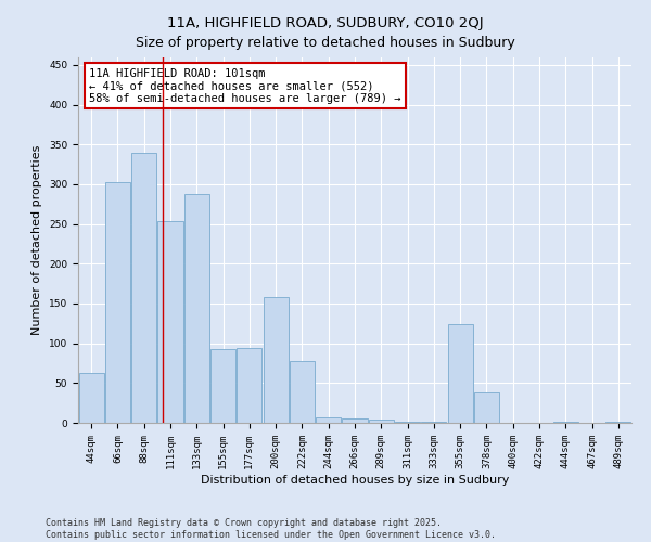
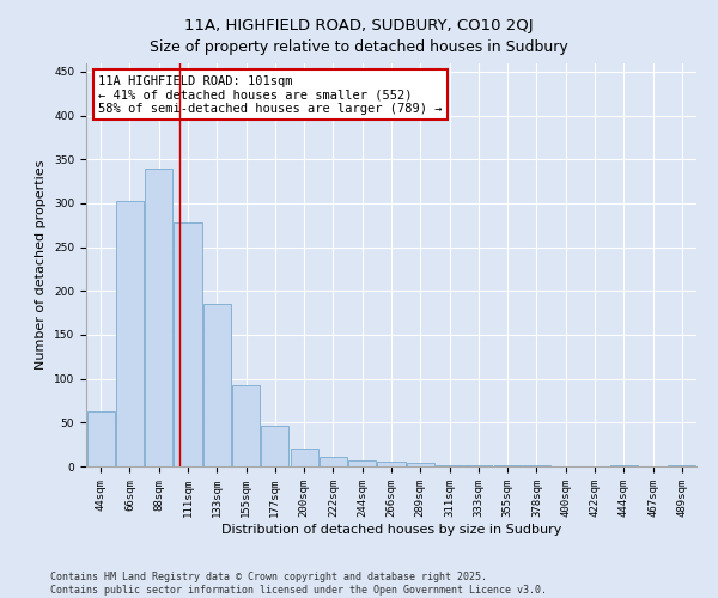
111sqm: 254 -> 278
133sqm: 288 -> 185
177sqm: 94 -> 46
200sqm: 158 -> 20
222sqm: 78 -> 11
355sqm: 124 -> 1
378sqm: 38 -> 1
